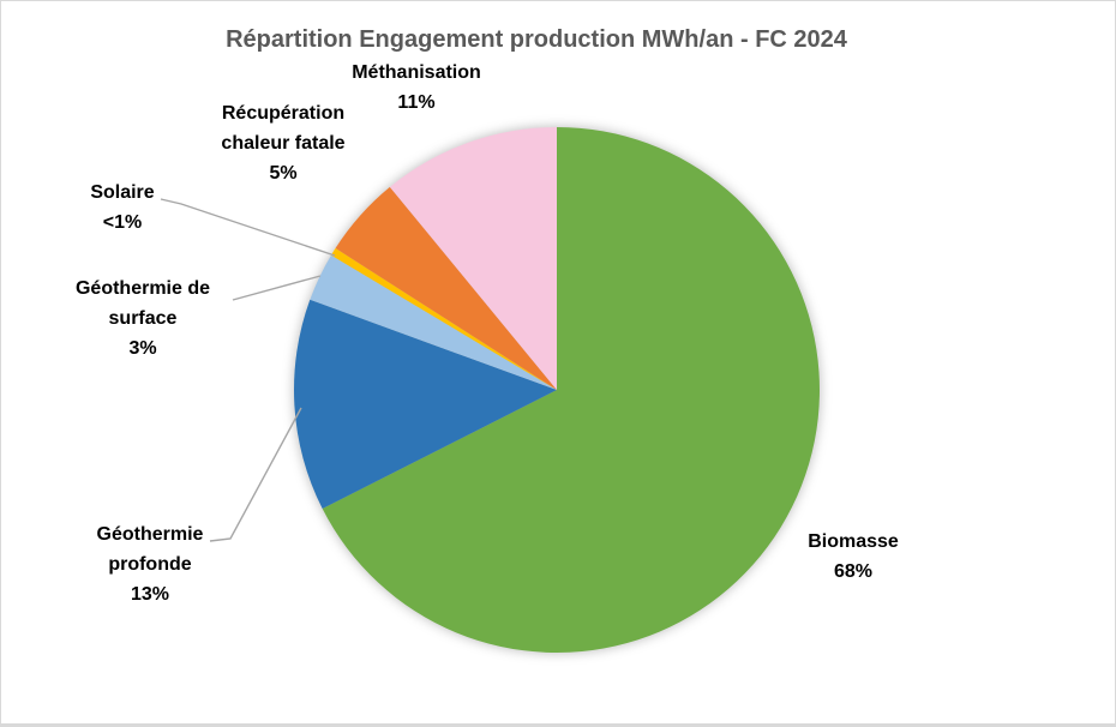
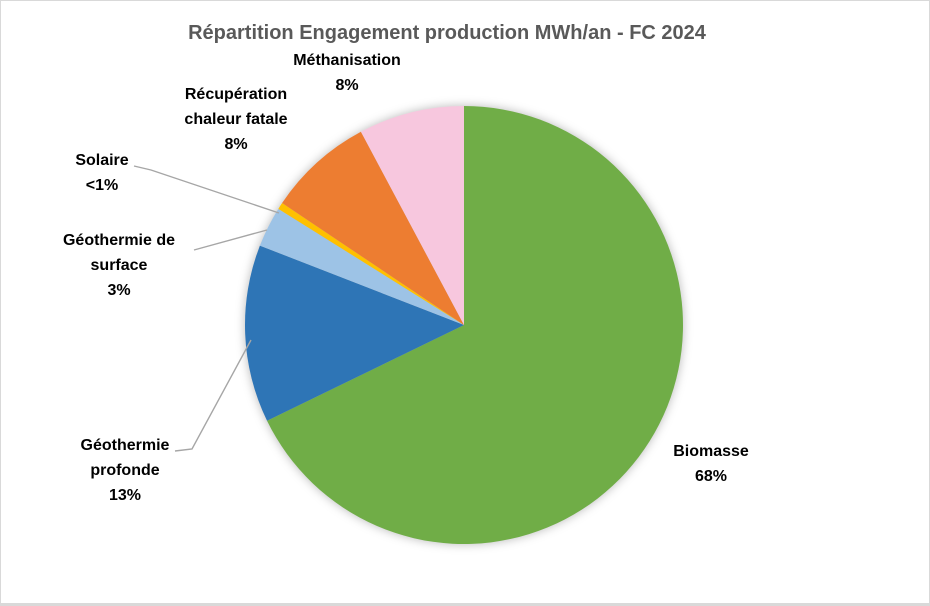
Récupération chaleur fatale: 5% -> 8%
Méthanisation: 11% -> 8%
